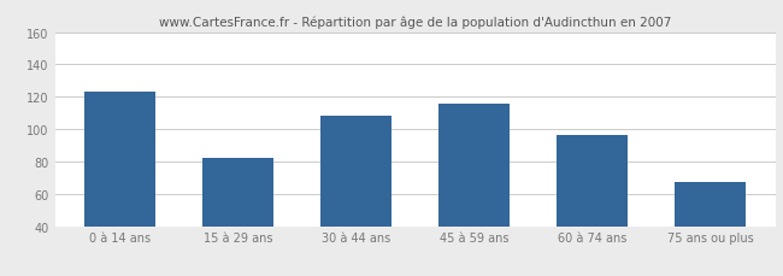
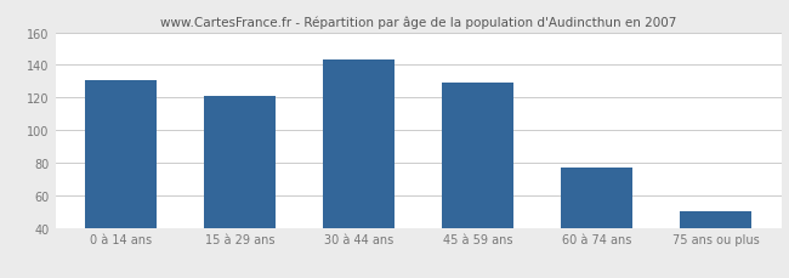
0 à 14 ans: 123 -> 131
15 à 29 ans: 82 -> 121
30 à 44 ans: 108 -> 143
45 à 59 ans: 116 -> 129
60 à 74 ans: 96 -> 77
75 ans ou plus: 67 -> 50
